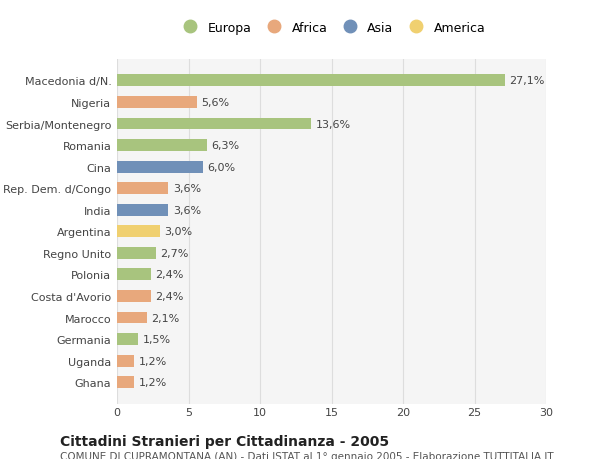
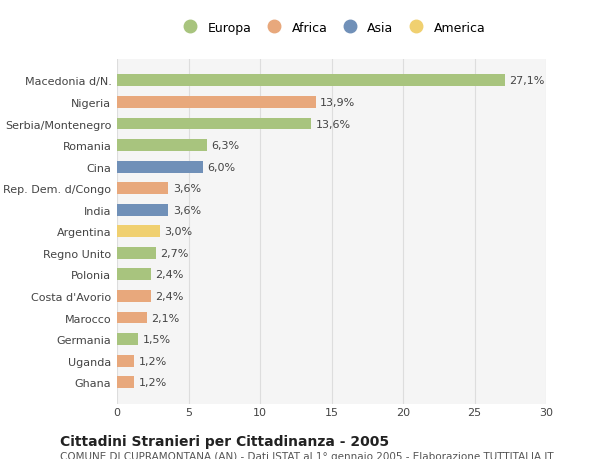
Nigeria: 5,6% -> 13,9%
